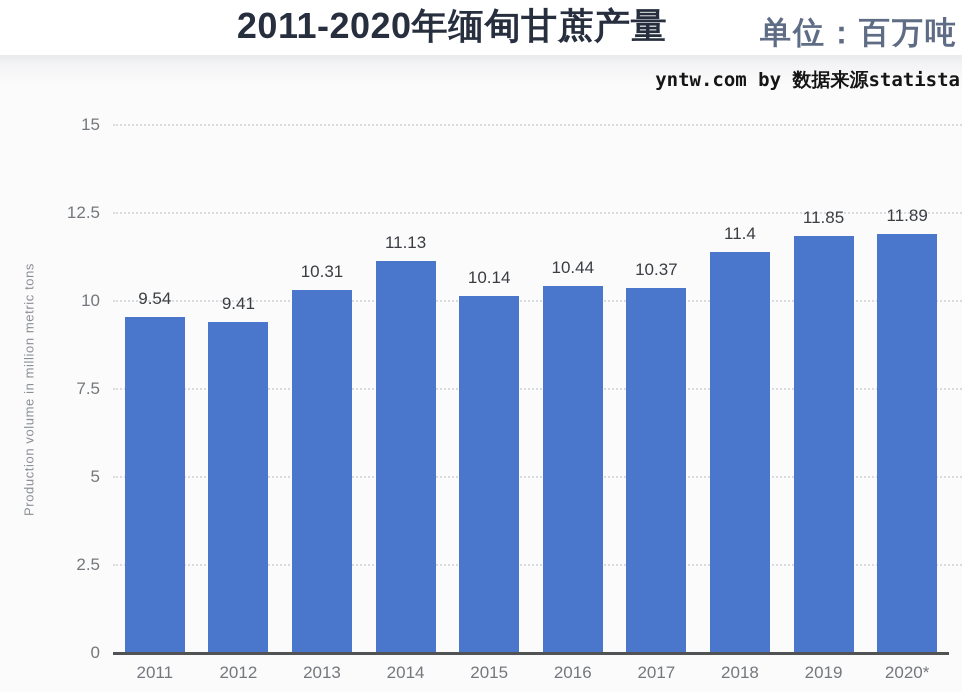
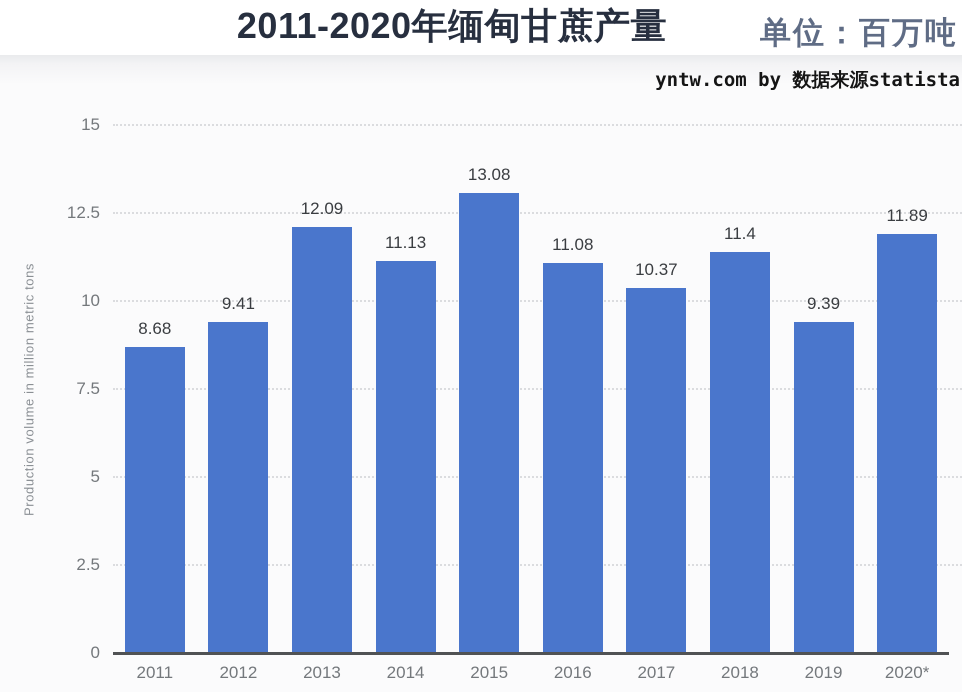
2011: 9.54 -> 8.68
2013: 10.31 -> 12.09
2015: 10.14 -> 13.08
2016: 10.44 -> 11.08
2019: 11.85 -> 9.39
